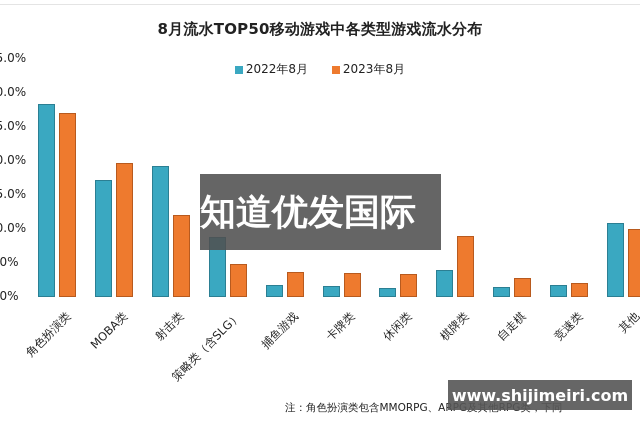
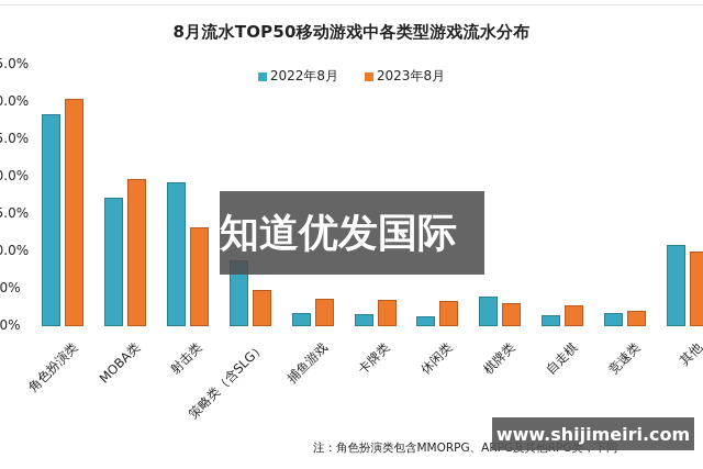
2023年8月/角色扮演类: 27% -> 30%
2023年8月/射击类: 12% -> 13%
2023年8月/棋牌类: 9% -> 3%
